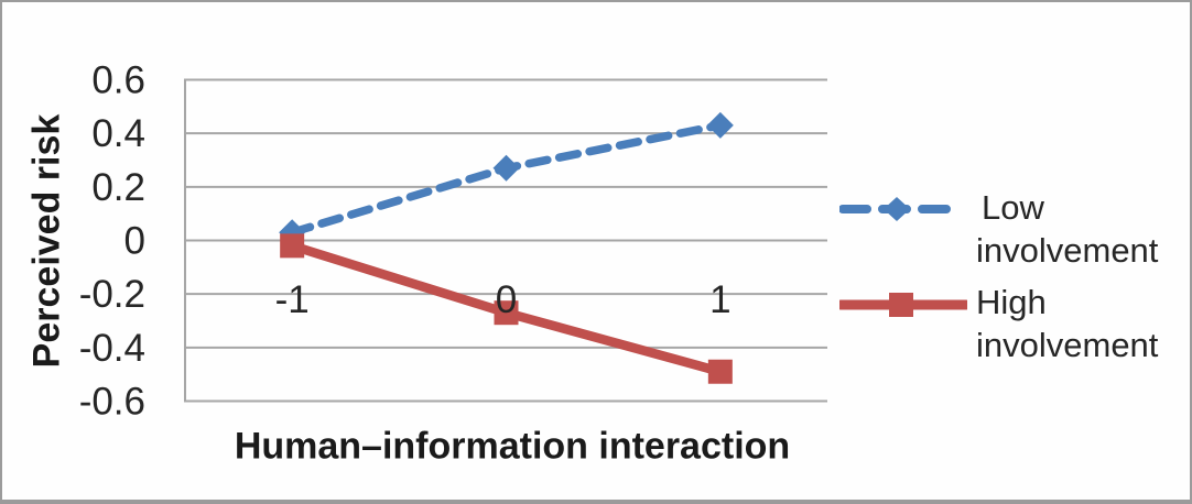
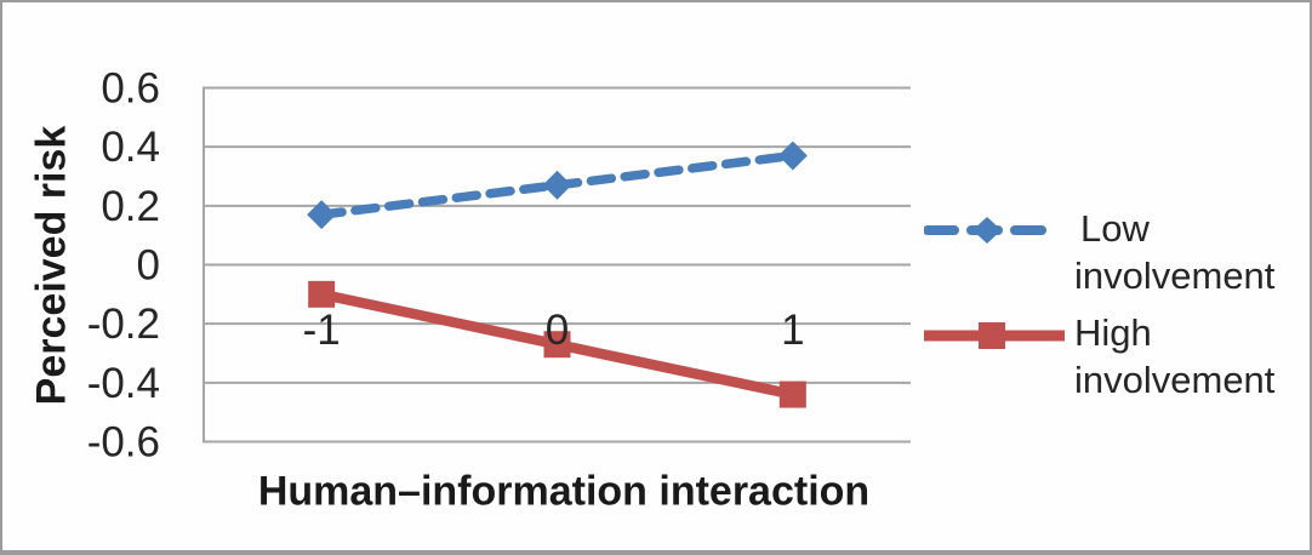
Low involvement/-1: 0.03 -> 0.17
High involvement/-1: -0.02 -> -0.10
Low involvement/1: 0.43 -> 0.37
High involvement/1: -0.49 -> -0.44
